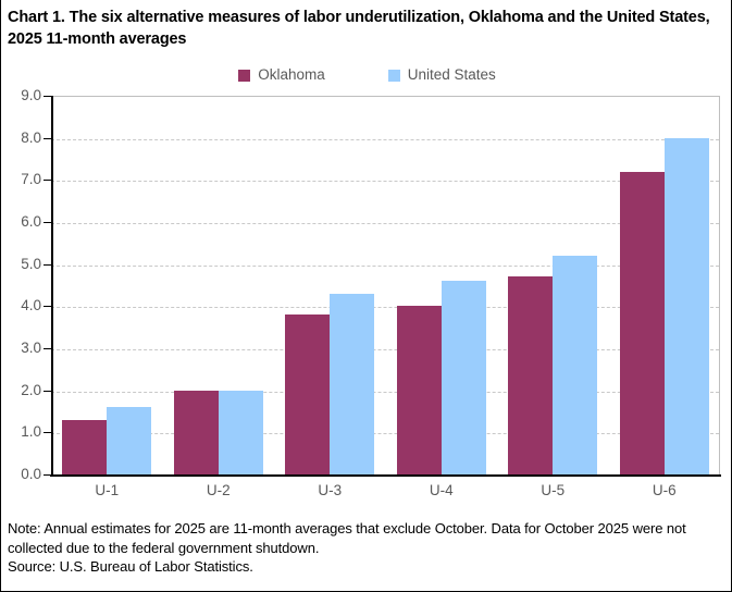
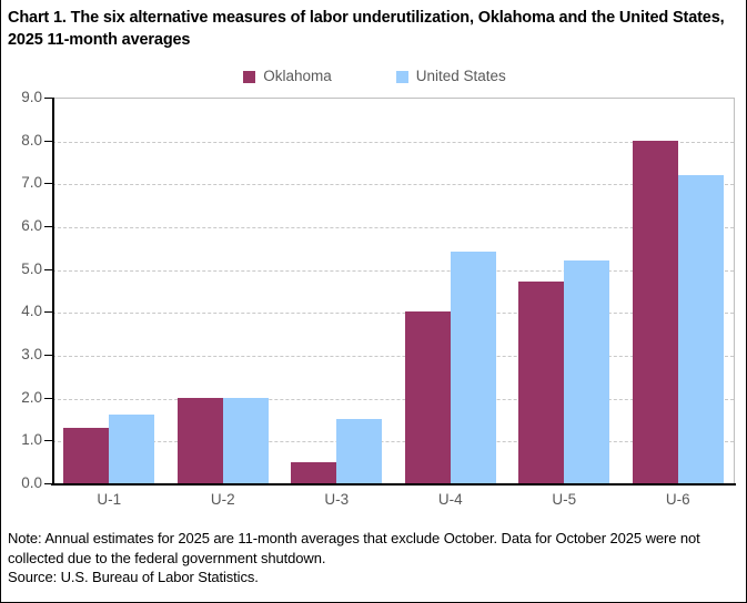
Oklahoma/U-3: 3.8 -> 0.5
United States/U-3: 4.3 -> 1.5
United States/U-4: 4.6 -> 5.4
Oklahoma/U-6: 7.2 -> 8.0
United States/U-6: 8.0 -> 7.2
